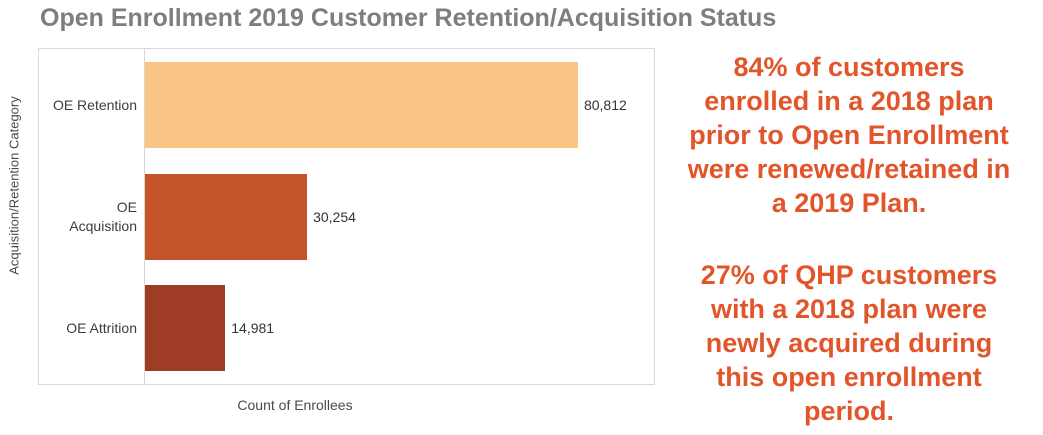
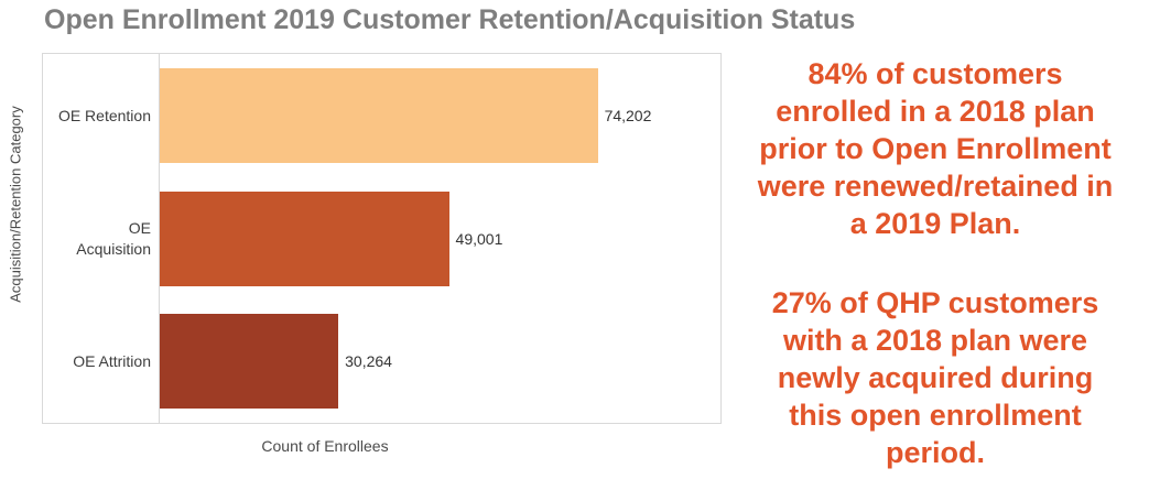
OE Retention: 80,812 -> 74,202
OE Acquisition: 30,254 -> 49,001
OE Attrition: 14,981 -> 30,264
